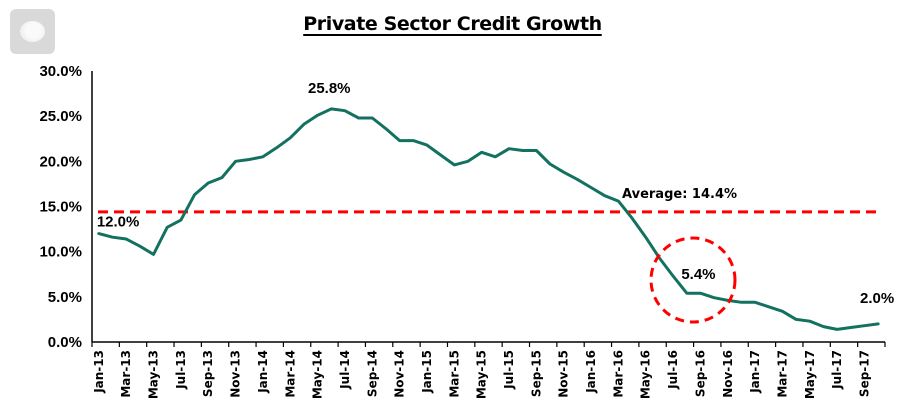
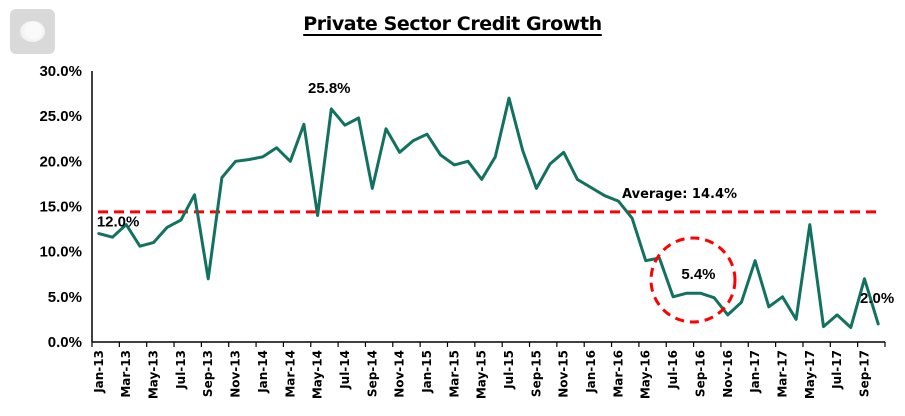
Mar-13: 11% -> 13%
May-13: 10% -> 11%
Sep-13: 18% -> 7%
Mar-14: 23% -> 20%
May-14: 25% -> 14%
Jul-14: 26% -> 24%
Sep-14: 25% -> 17%
Nov-14: 22% -> 21%
Jan-15: 22% -> 23%
May-15: 21% -> 18%
Jul-15: 21% -> 27%
Sep-15: 21% -> 17%
Nov-15: 19% -> 21%
May-16: 12% -> 9%
Jul-16: 7% -> 5%
Nov-16: 5% -> 3%
Jan-17: 4% -> 9%
Mar-17: 3% -> 5%
May-17: 2% -> 13%
Jul-17: 1% -> 3%
Sep-17: 2% -> 7%
